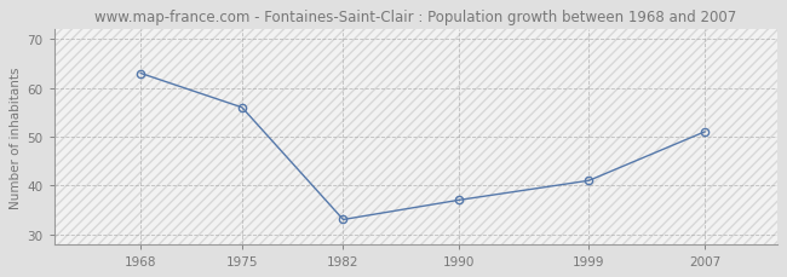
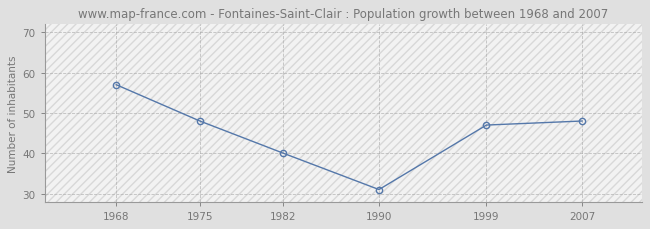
1968: 63 -> 57
1975: 56 -> 48
1982: 33 -> 40
1990: 37 -> 31
1999: 41 -> 47
2007: 51 -> 48
